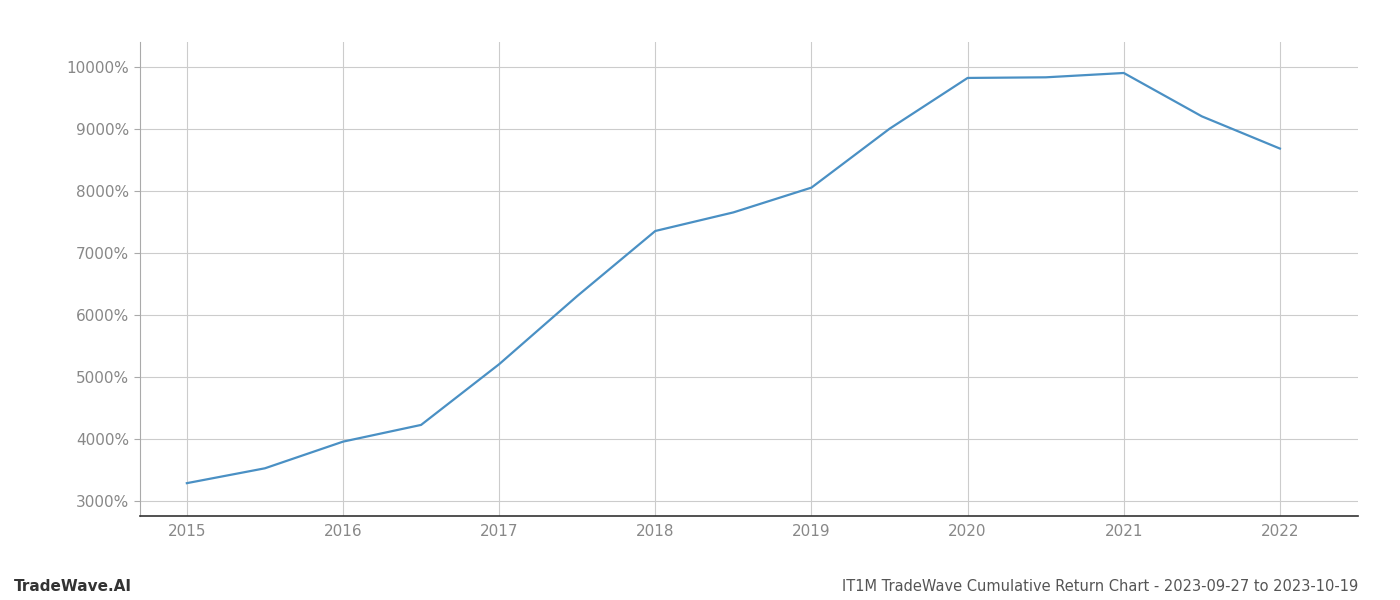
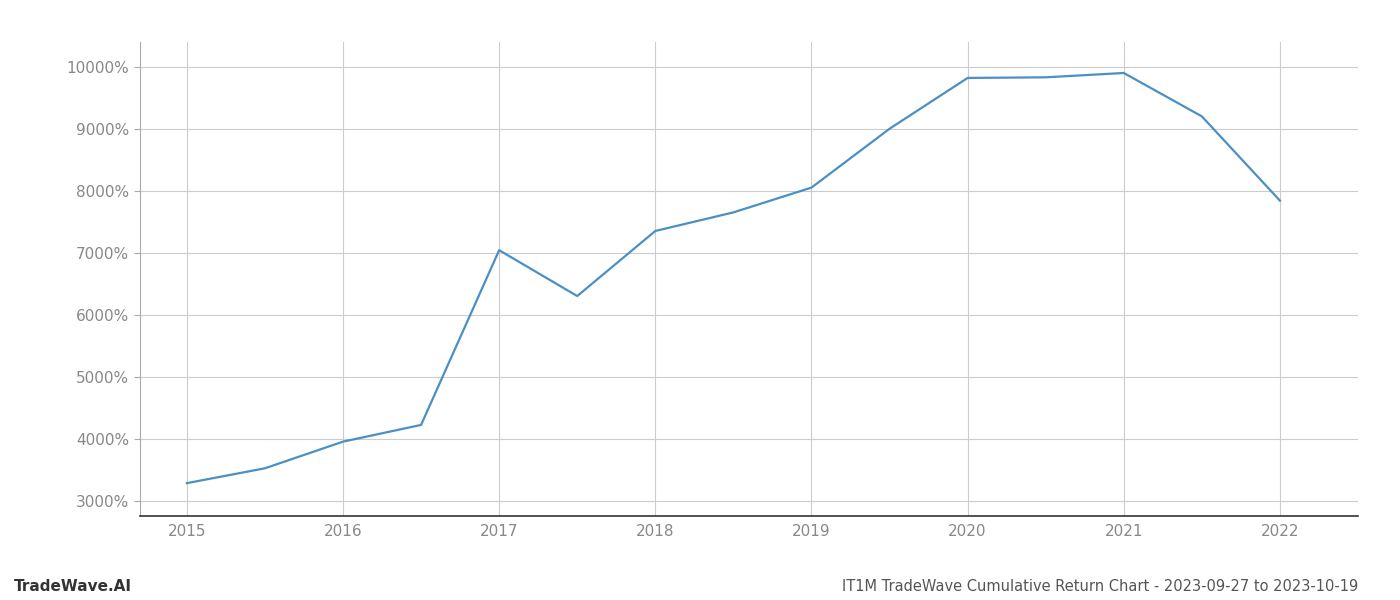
2017: 5200% -> 7040%
2022: 8680% -> 7840%
